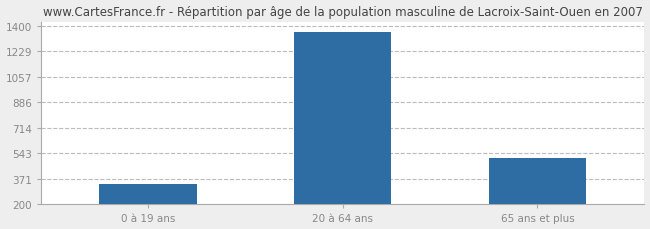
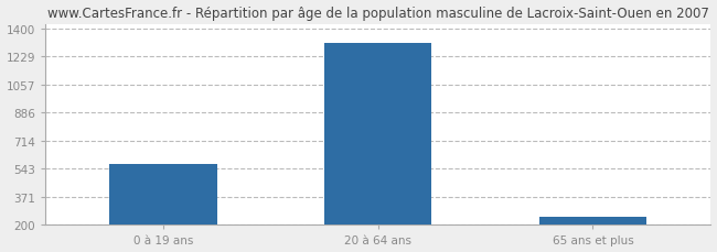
0 à 19 ans: 340 -> 570
20 à 64 ans: 1360 -> 1310
65 ans et plus: 510 -> 250
